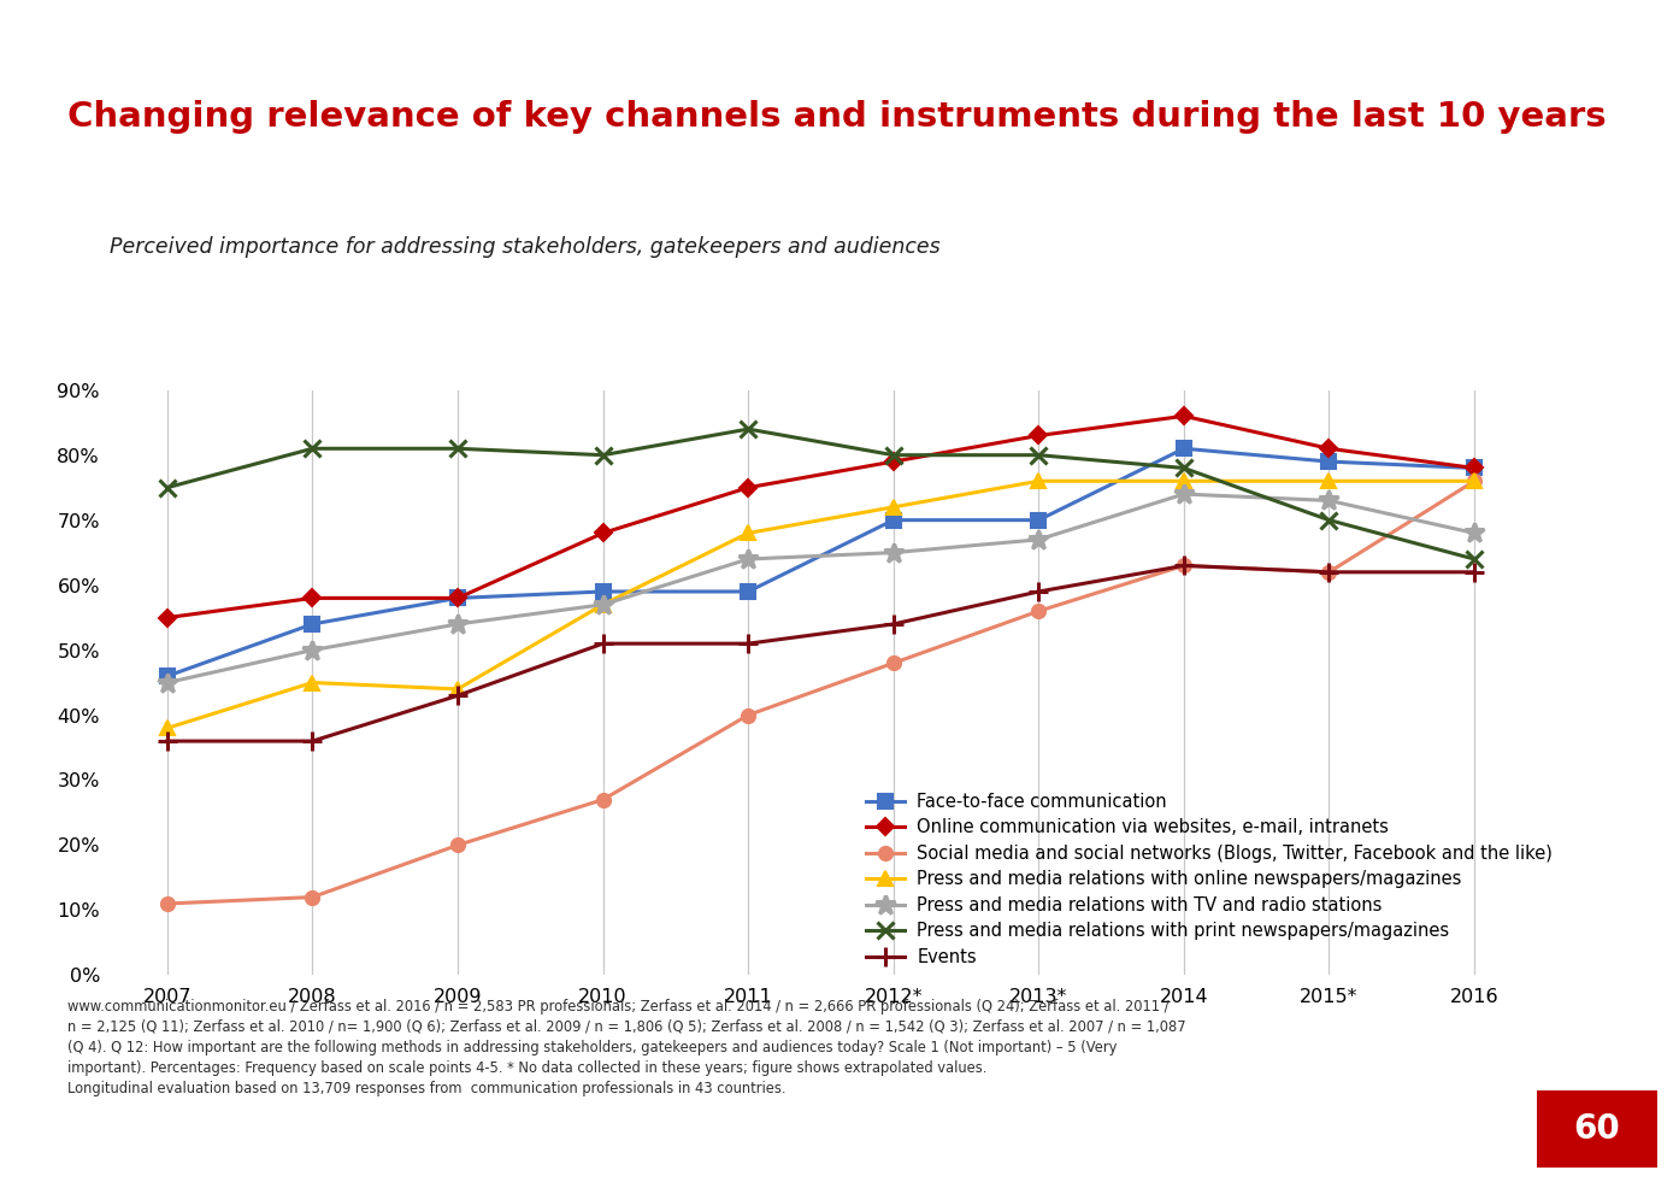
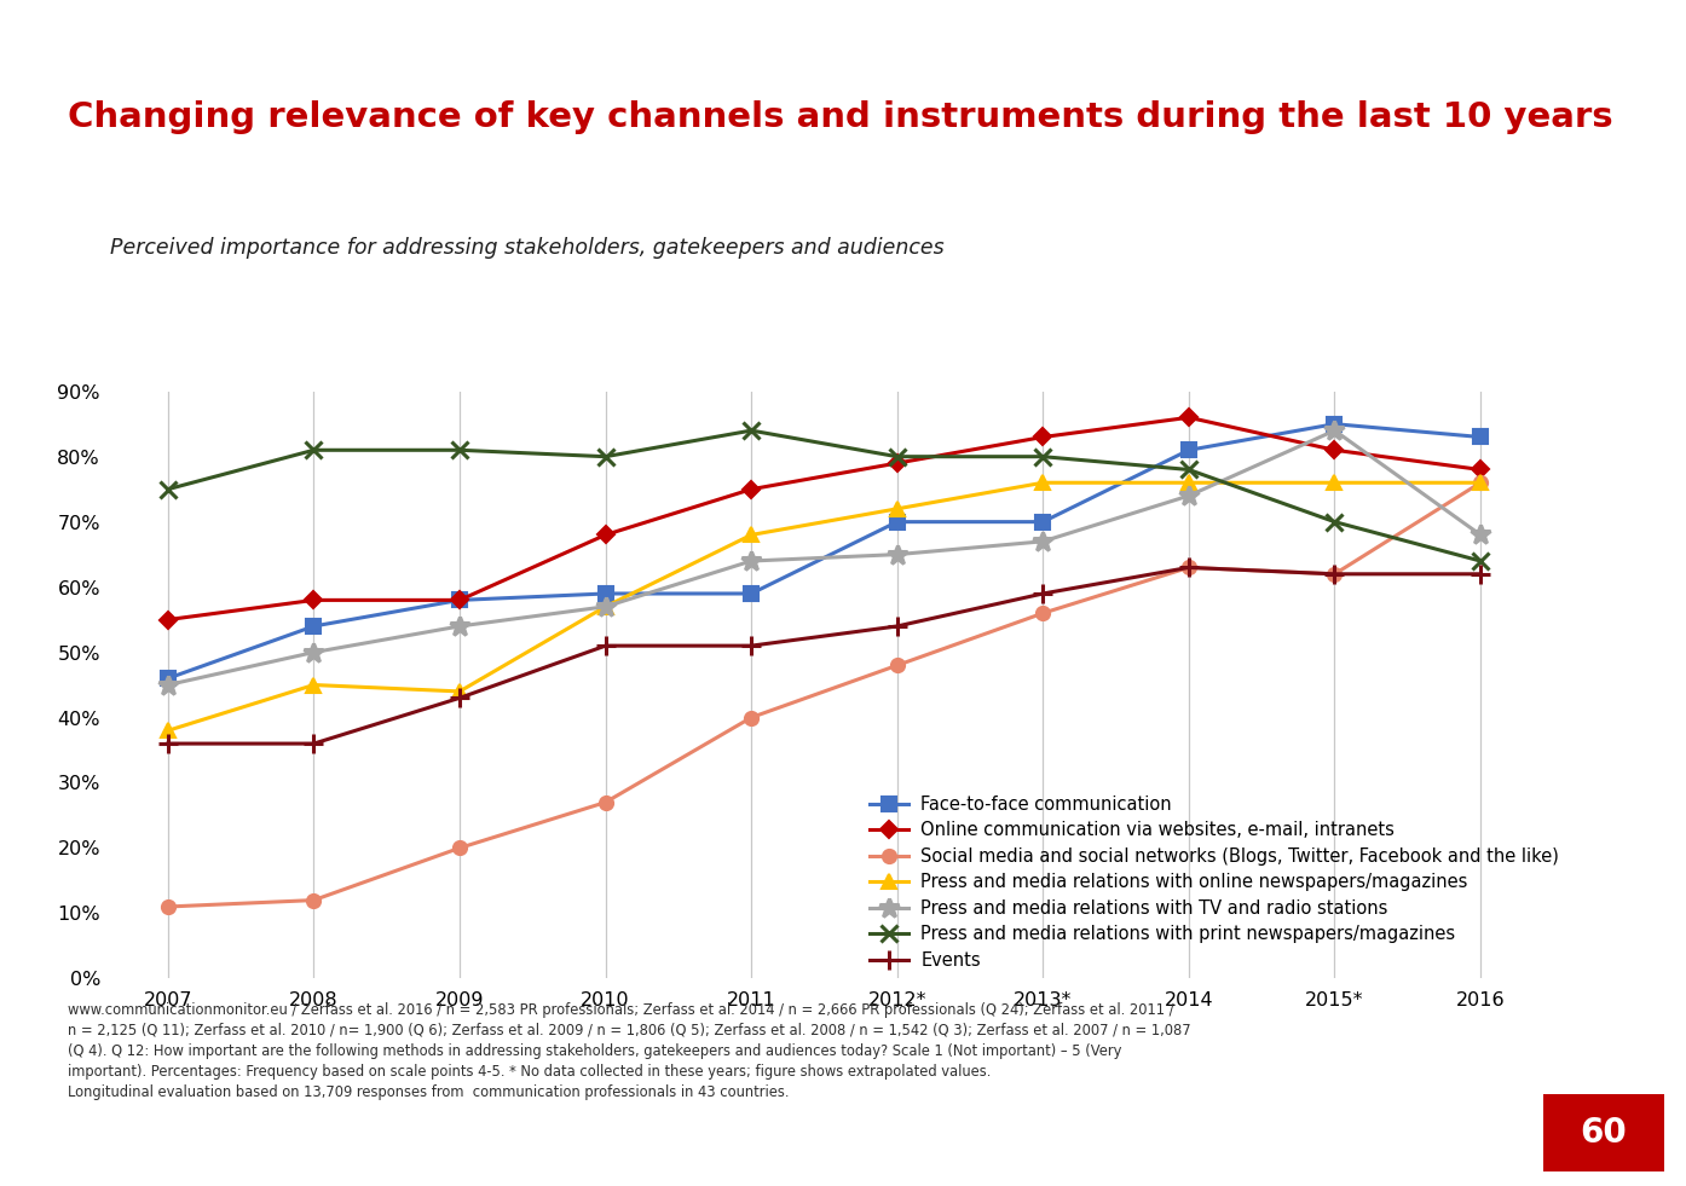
Face-to-face communication/2015*: 79% -> 85%
Press and media relations with TV and radio stations/2015*: 73% -> 84%
Face-to-face communication/2016: 78% -> 83%
